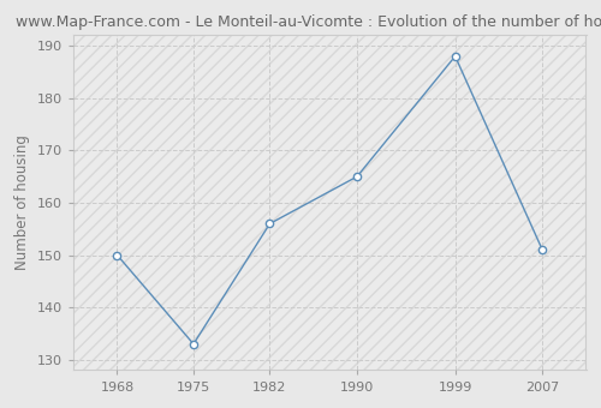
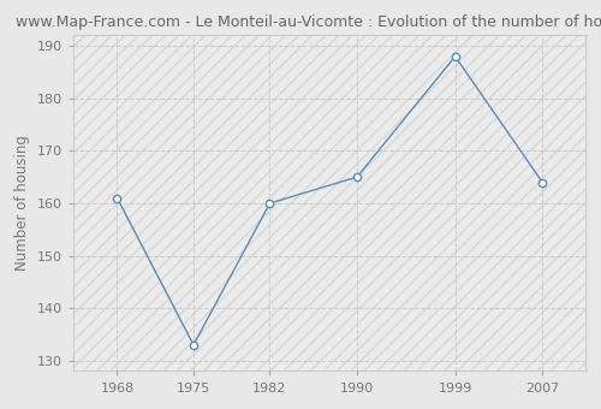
1968: 150 -> 161
1982: 156 -> 160
2007: 151 -> 164
